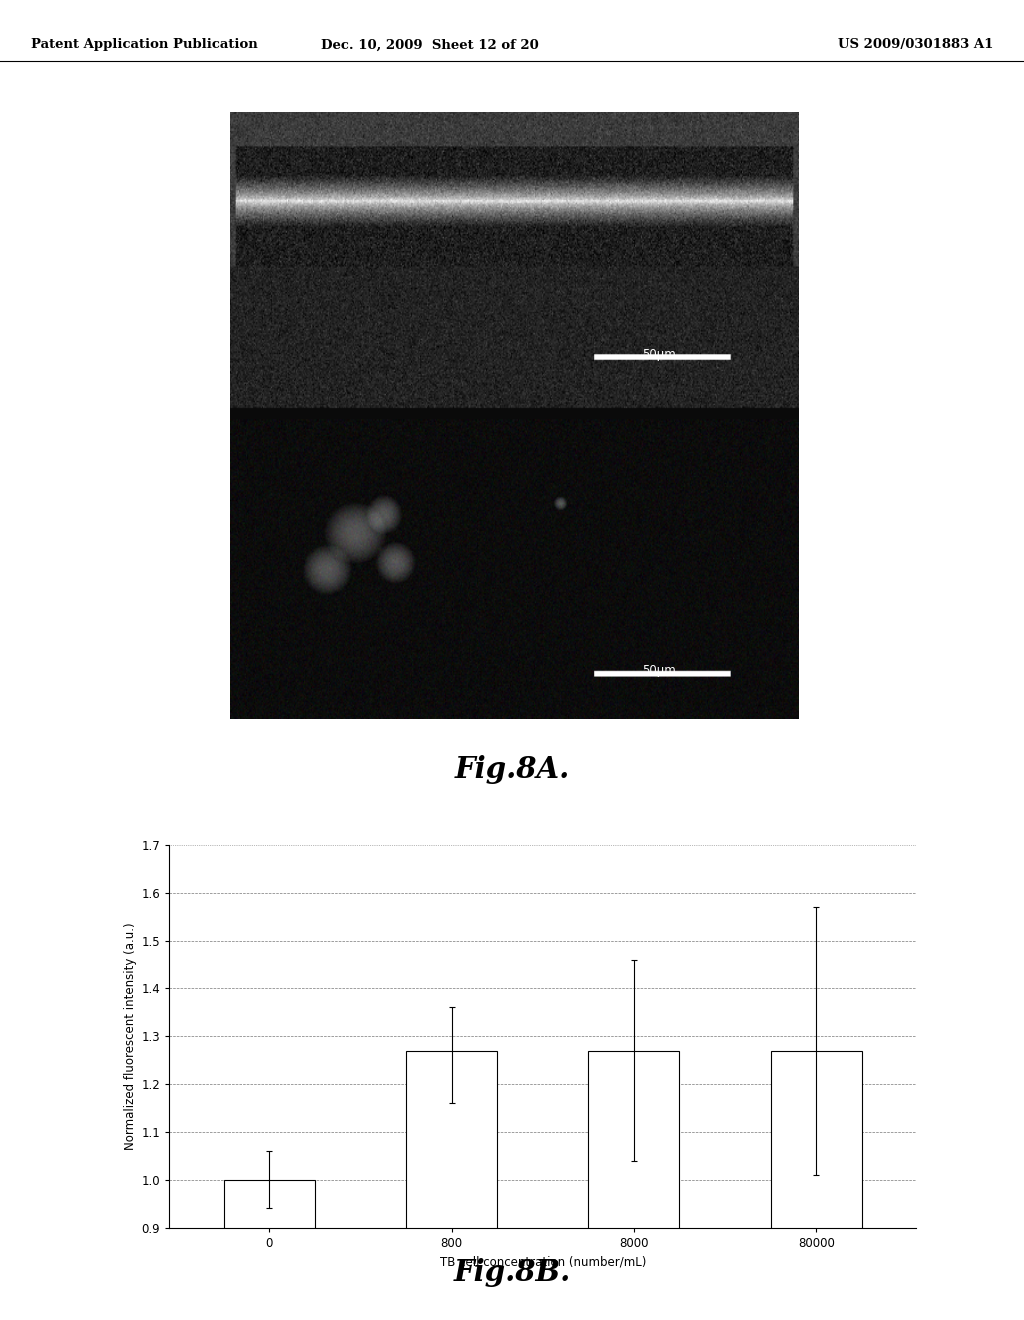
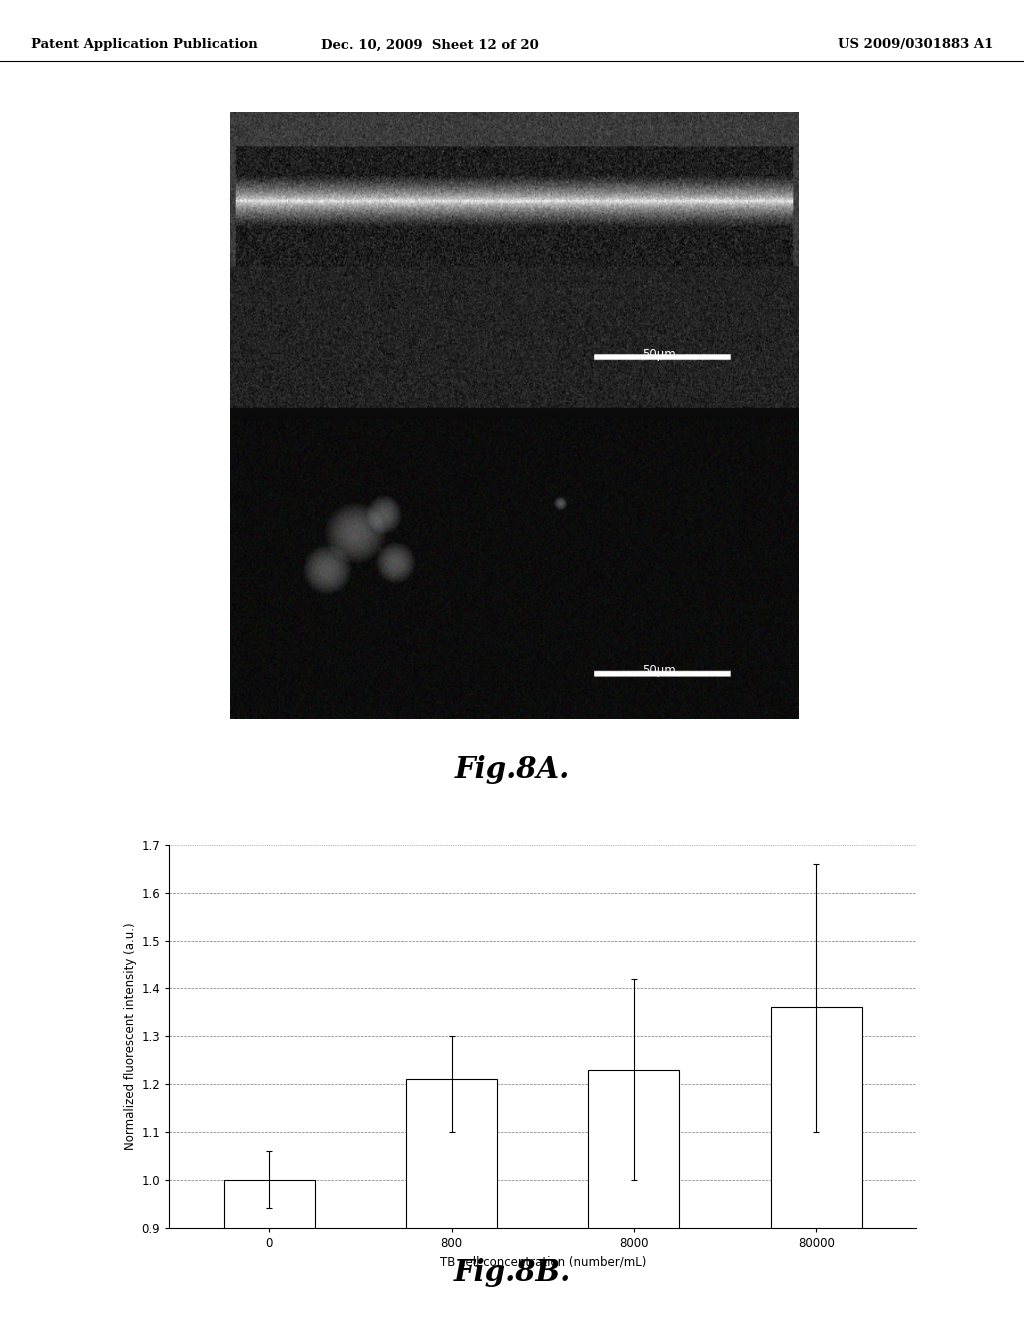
800: 1.27 -> 1.21
8000: 1.27 -> 1.23
80000: 1.27 -> 1.36
